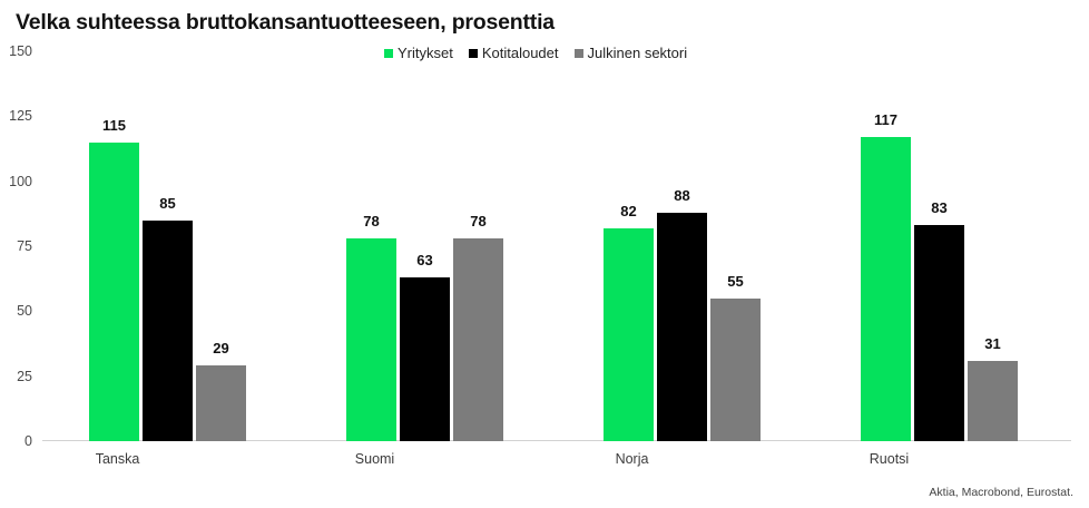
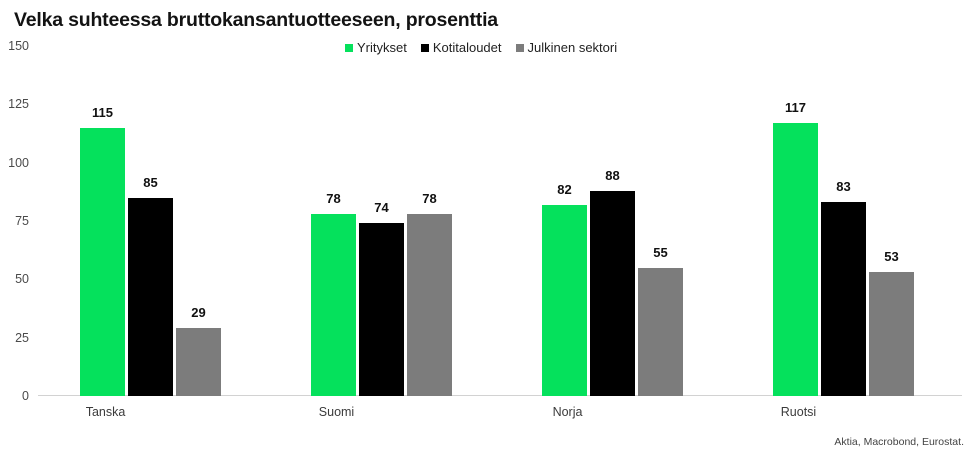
Kotitaloudet/Suomi: 63 -> 74
Julkinen sektori/Ruotsi: 31 -> 53
